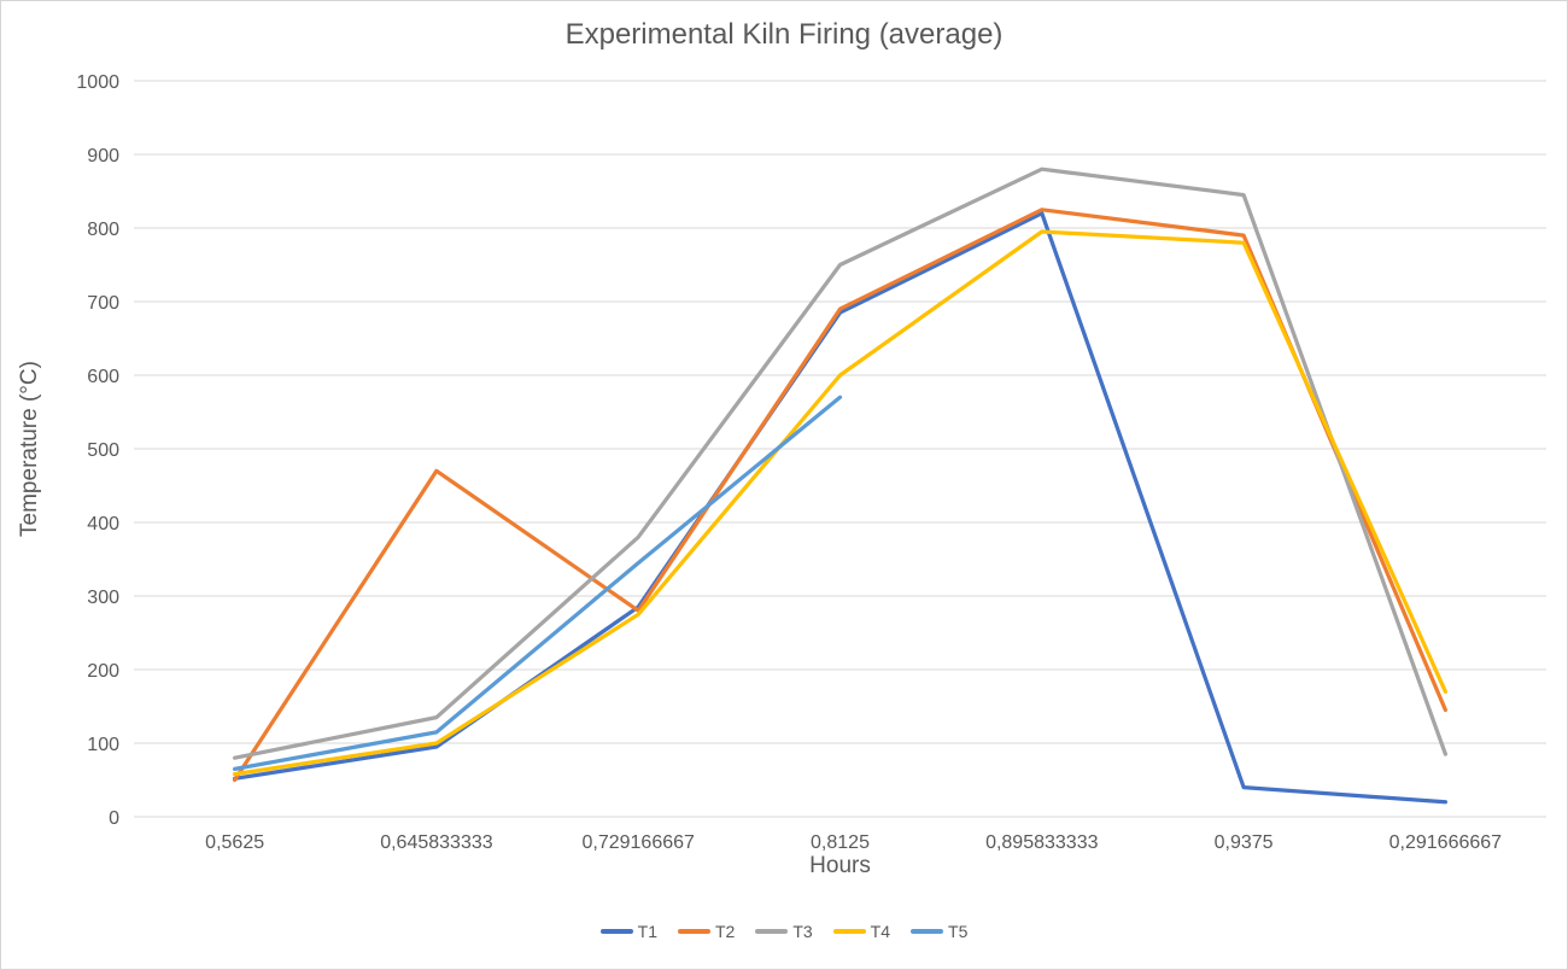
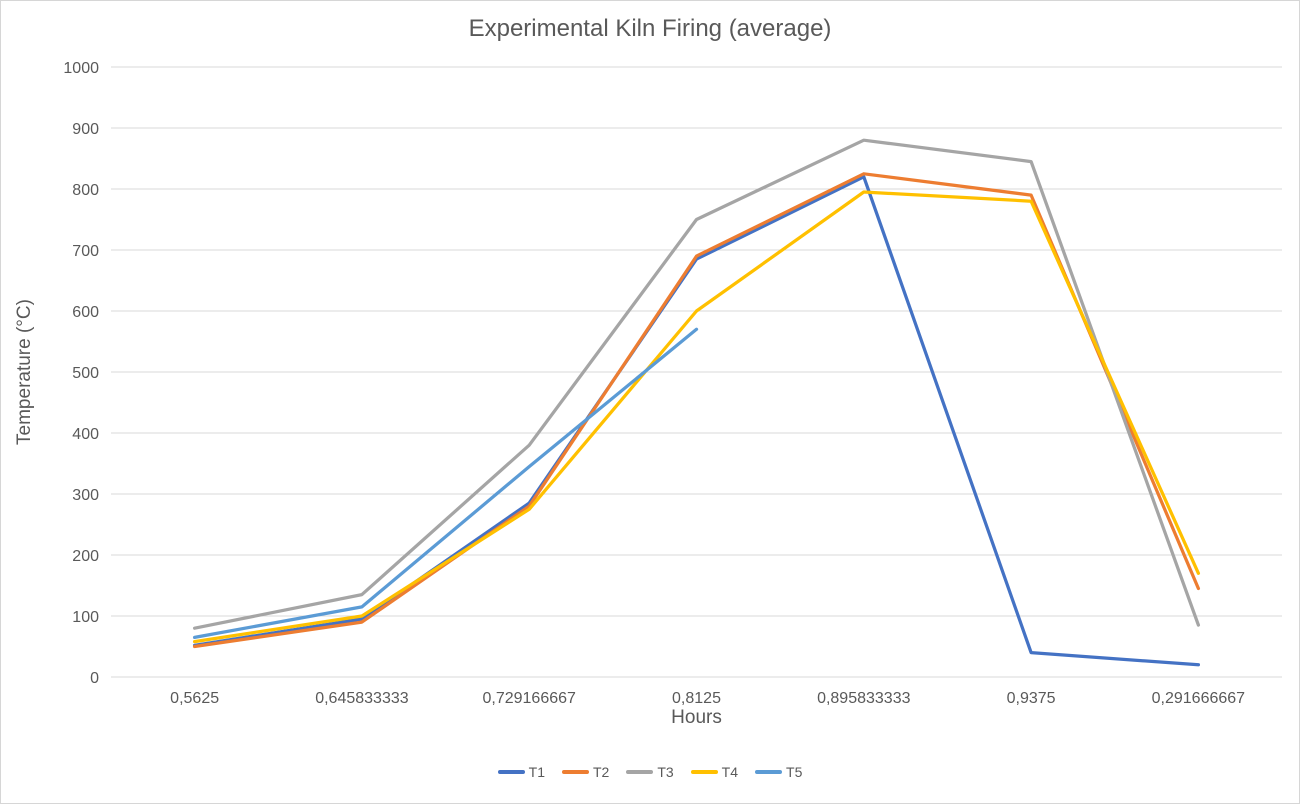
T2/0,645833333: 470 -> 90
